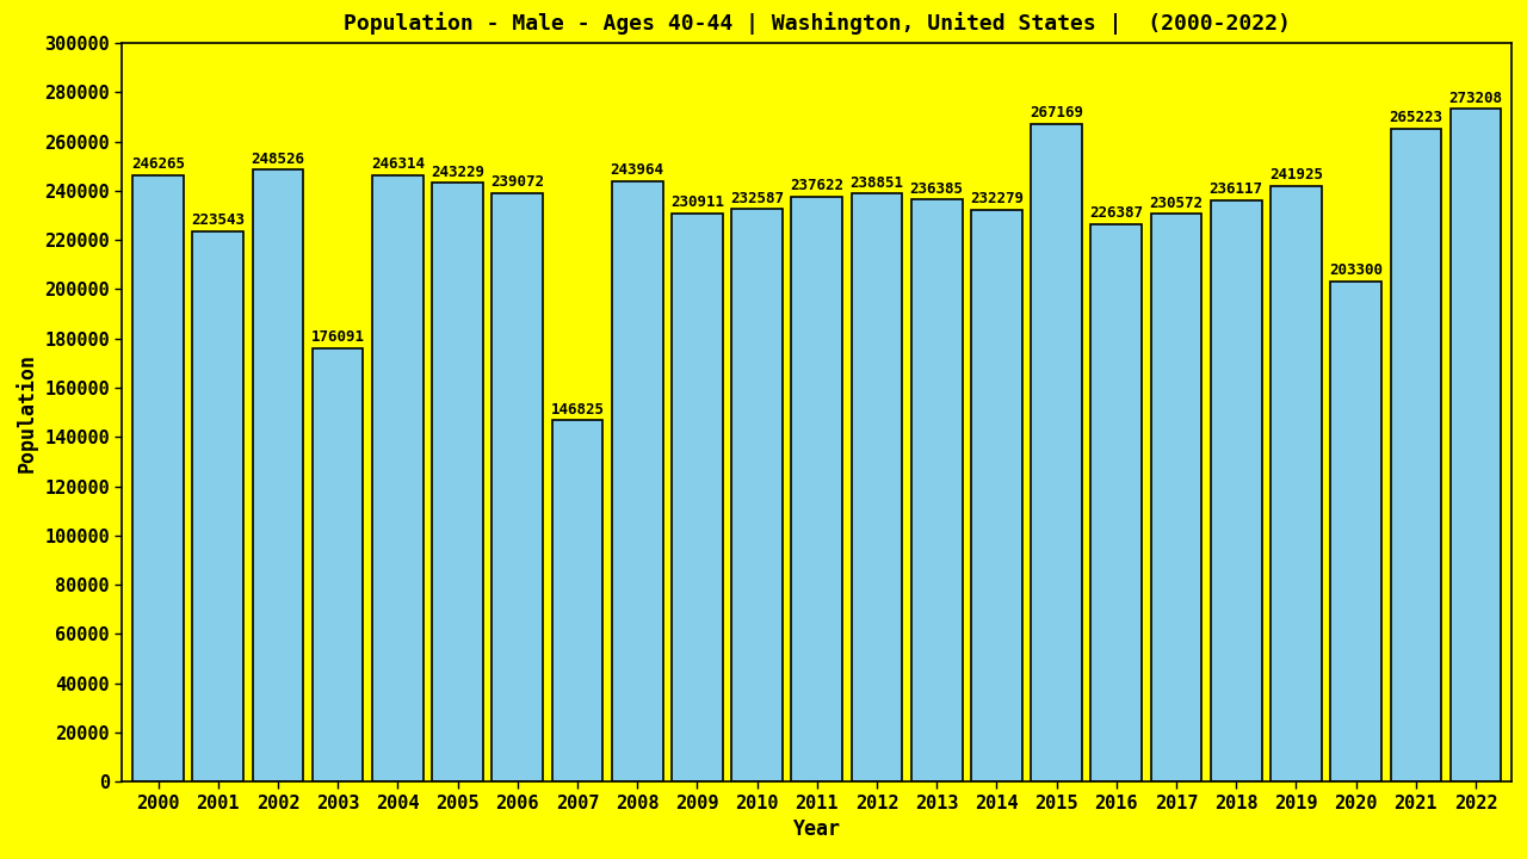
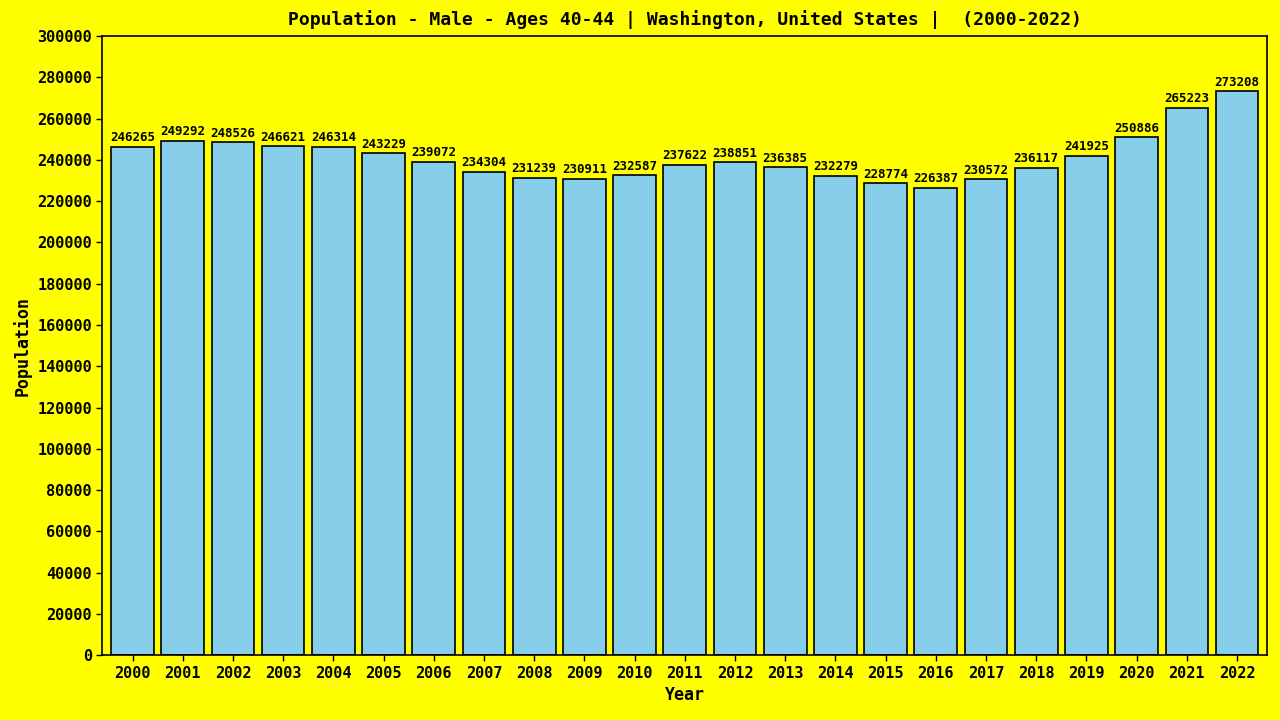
2001: 223543 -> 249292
2003: 176091 -> 246621
2007: 146825 -> 234304
2008: 243964 -> 231239
2015: 267169 -> 228774
2020: 203300 -> 250886
